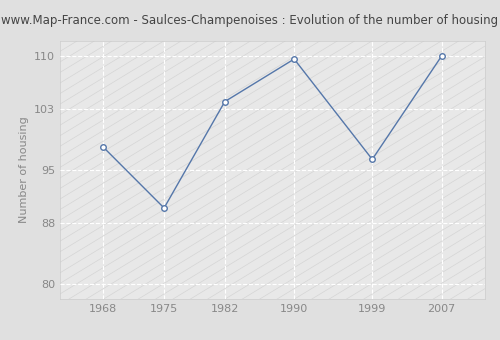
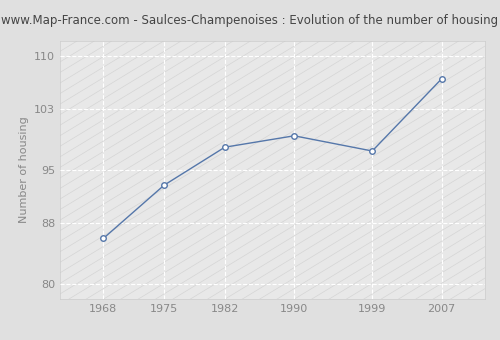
1968: 98.0 -> 86.0
1975: 90.0 -> 93.0
1982: 104.0 -> 98.0
1990: 109.6 -> 99.5
1999: 96.4 -> 97.5
2007: 110.0 -> 107.0
